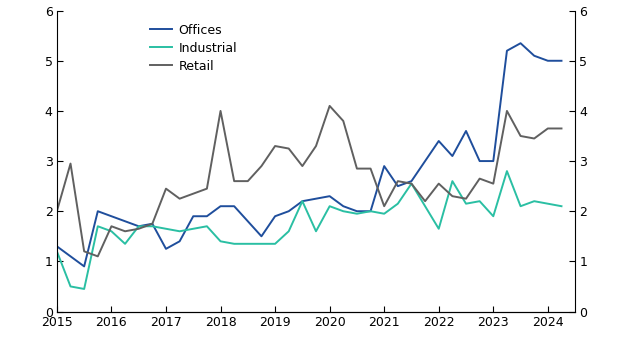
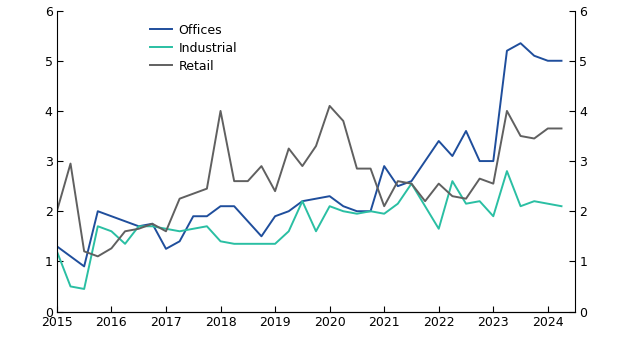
Retail/2016: 1.70 -> 1.26
Retail/2017: 2.45 -> 1.60
Retail/2019: 3.30 -> 2.40
